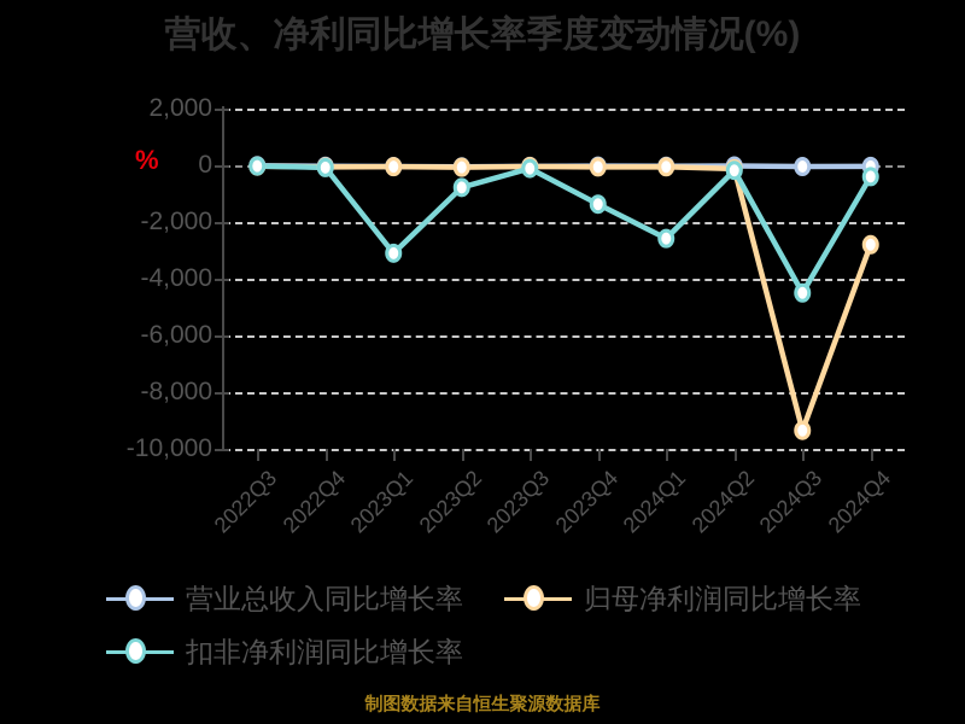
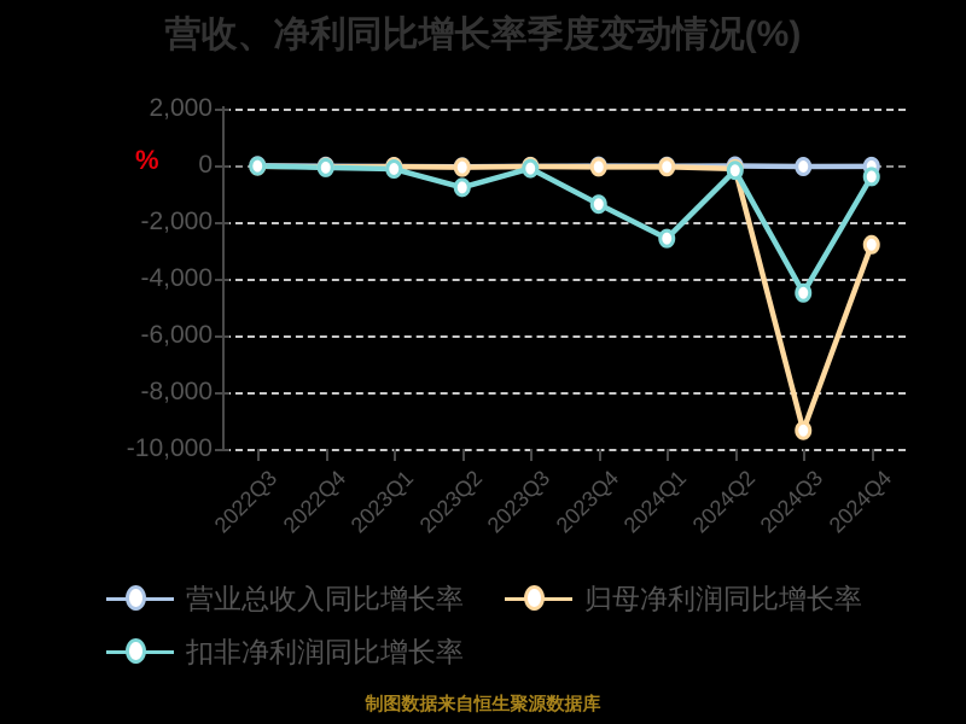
扣非净利润同比增长率/2023Q1: -3100 -> -100
